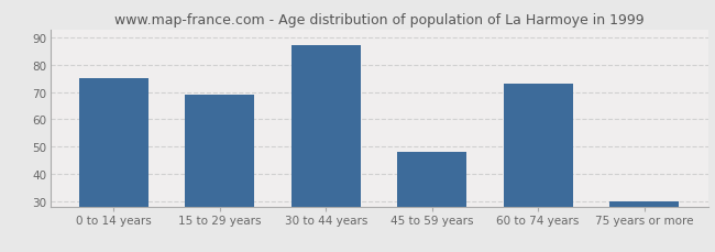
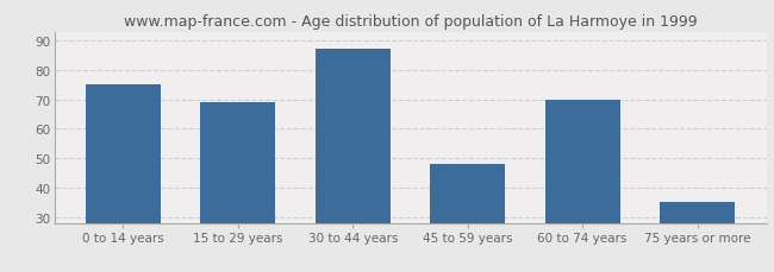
60 to 74 years: 73 -> 70
75 years or more: 30 -> 35
